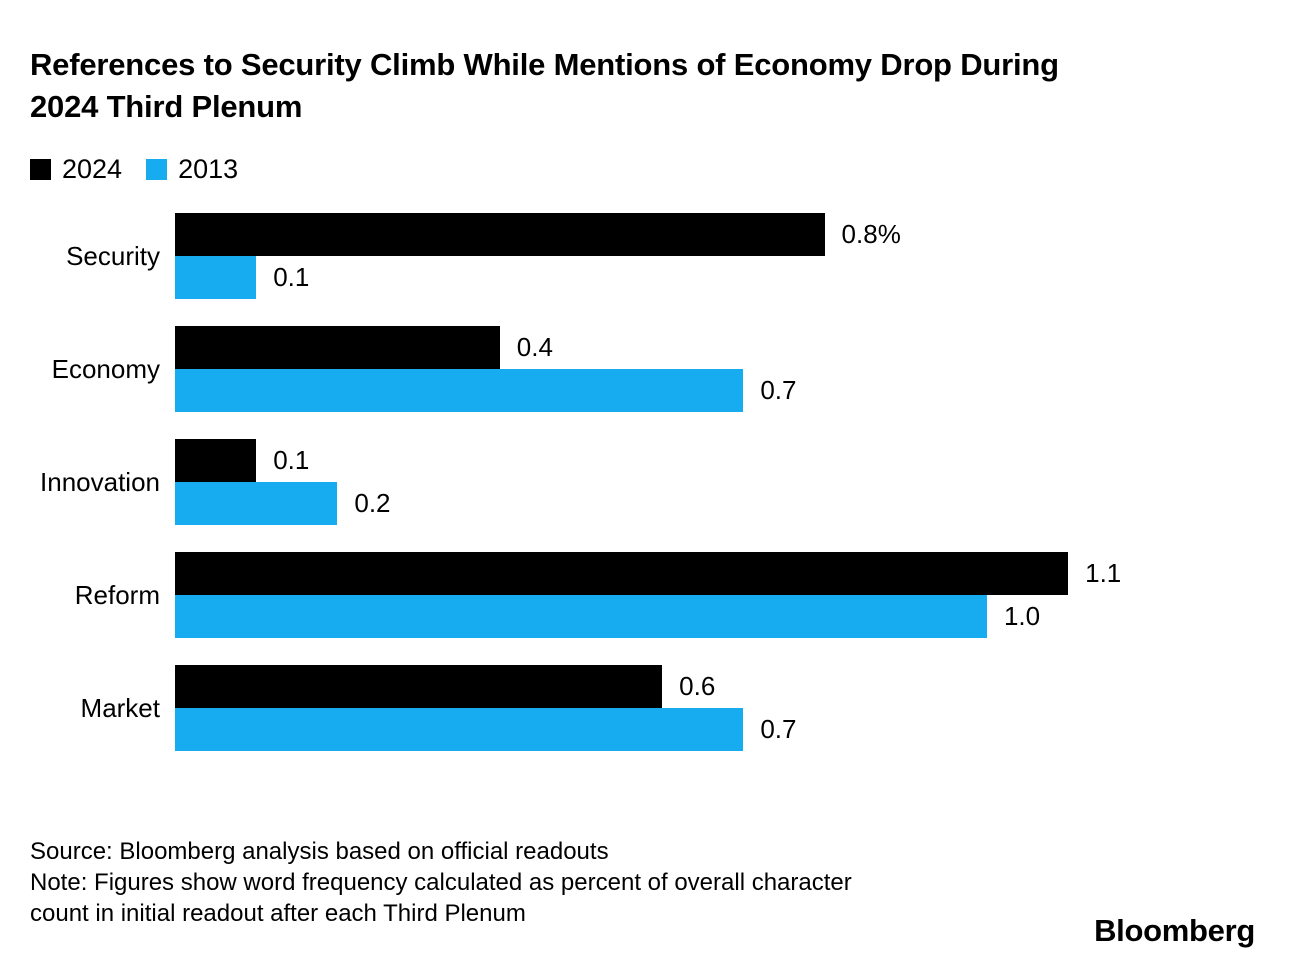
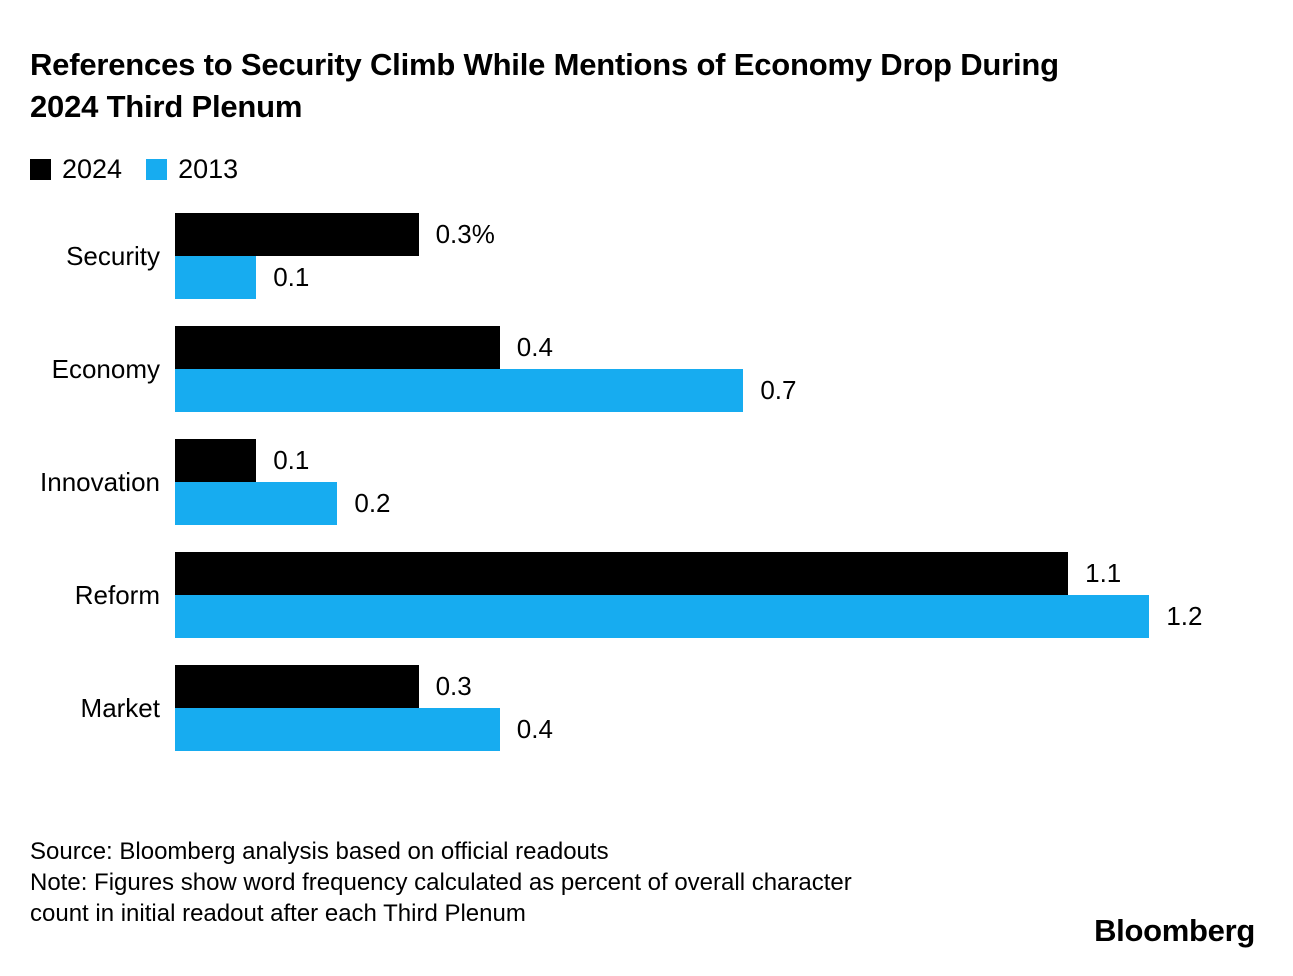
2024/Security: 0.8% -> 0.3%
2013/Reform: 1.0 -> 1.2
2024/Market: 0.6 -> 0.3
2013/Market: 0.7 -> 0.4
